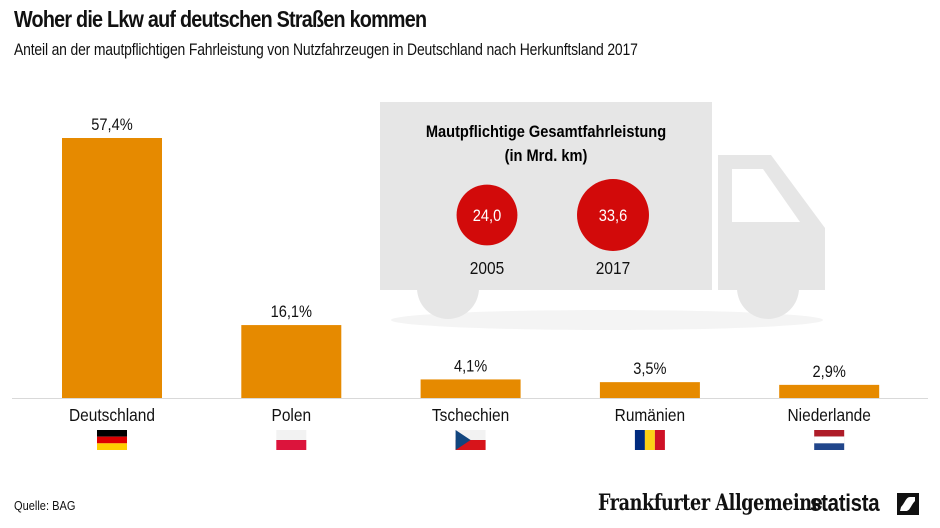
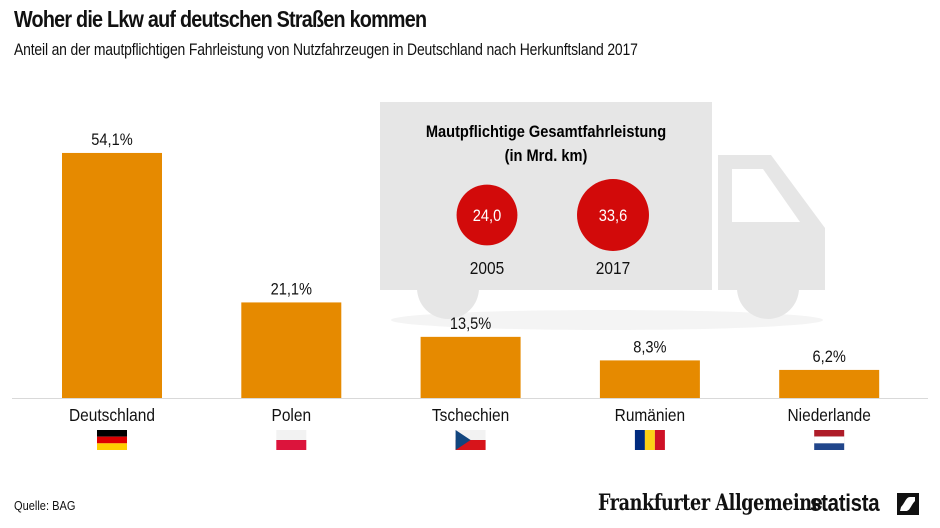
Deutschland: 57,4% -> 54,1%
Polen: 16,1% -> 21,1%
Tschechien: 4,1% -> 13,5%
Rumänien: 3,5% -> 8,3%
Niederlande: 2,9% -> 6,2%
